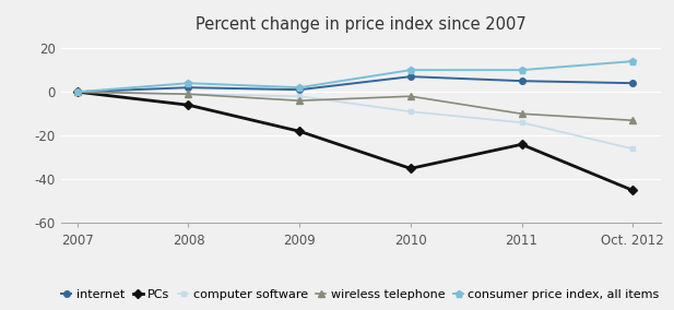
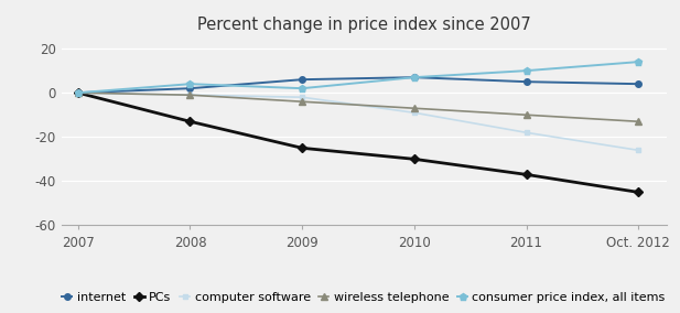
PCs/2008: -6 -> -13
internet/2009: 1 -> 6
PCs/2009: -18 -> -25
PCs/2010: -35 -> -30
wireless telephone/2010: -2 -> -7
consumer price index, all items/2010: 10 -> 7
PCs/2011: -24 -> -37
computer software/2011: -14 -> -18
